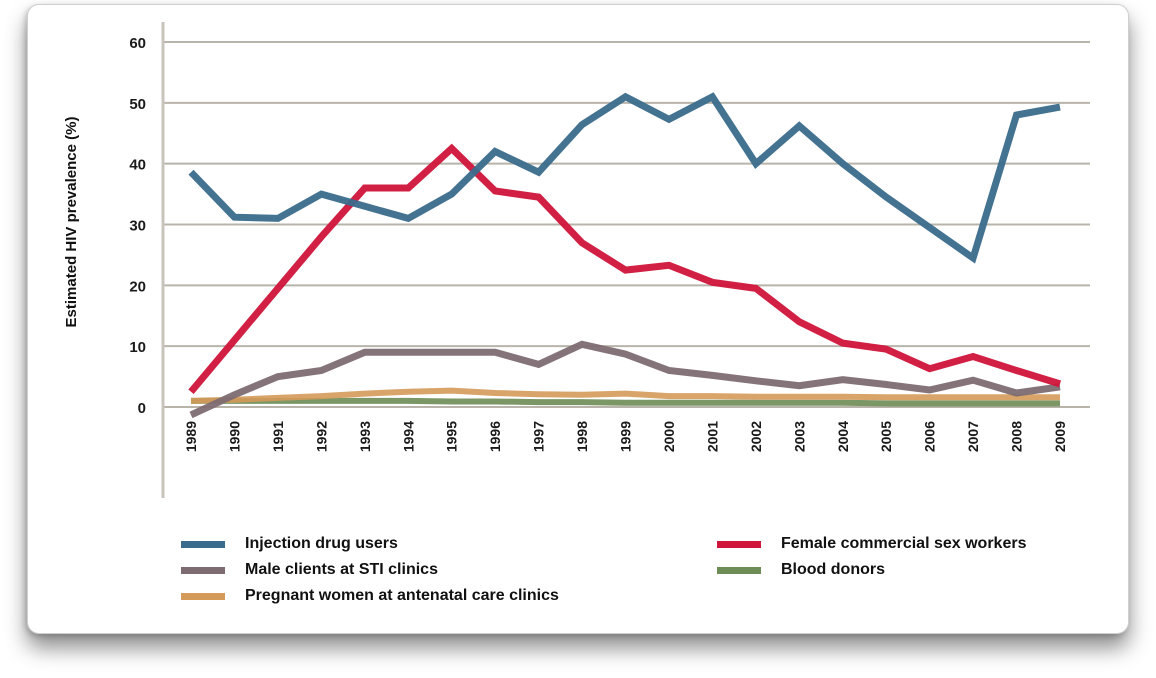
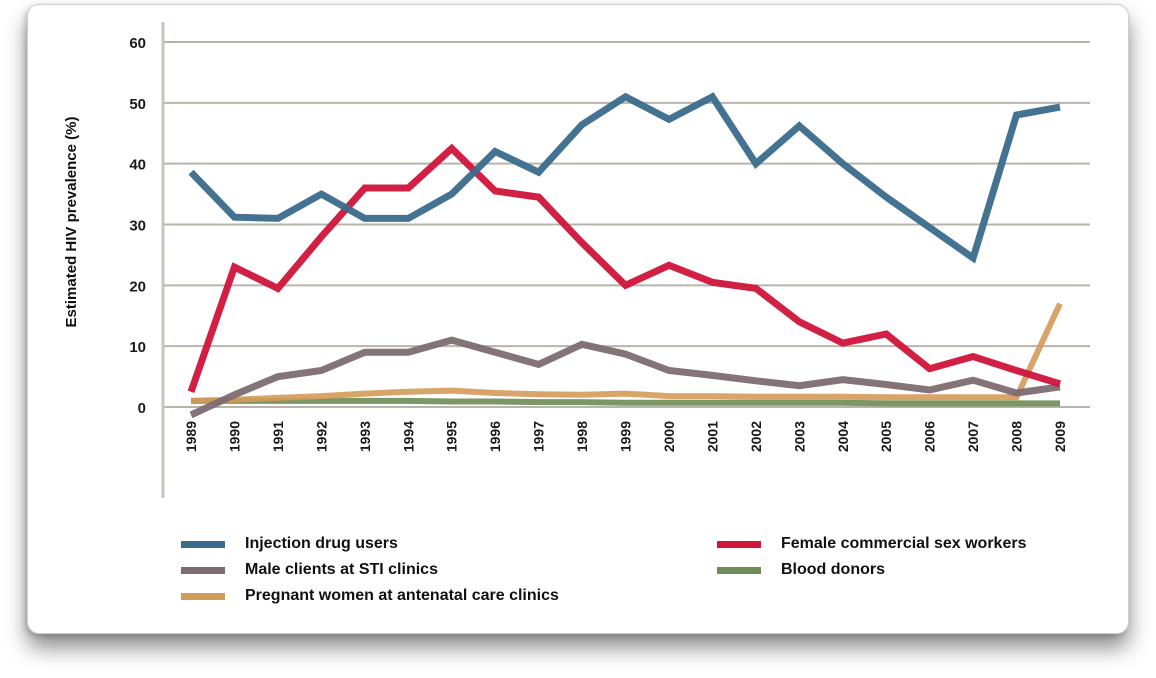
Female commercial sex workers/1990: 11 -> 23
Injection drug users/1993: 33 -> 31
Male clients at STI clinics/1995: 9 -> 11
Female commercial sex workers/1999: 22 -> 20
Female commercial sex workers/2005: 10 -> 12
Pregnant women at antenatal care clinics/2009: 2 -> 17
